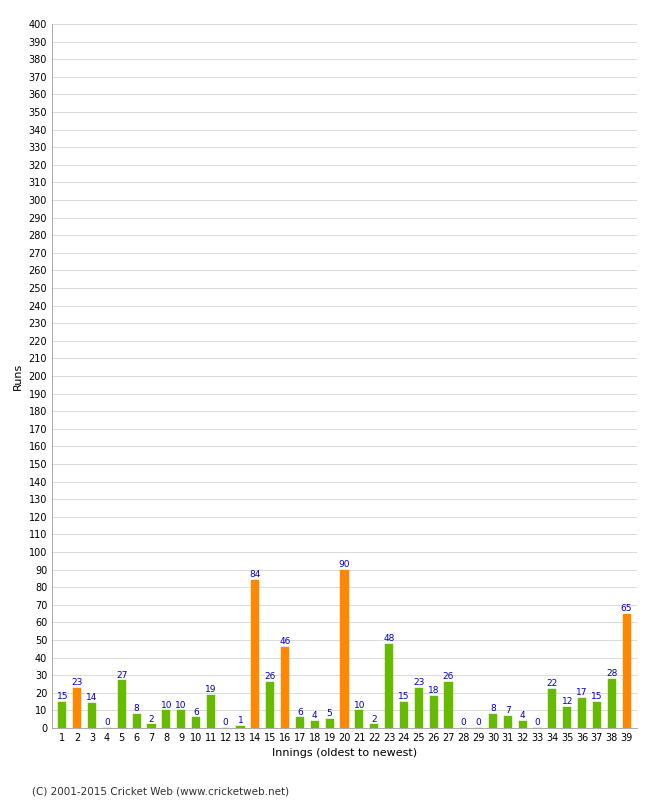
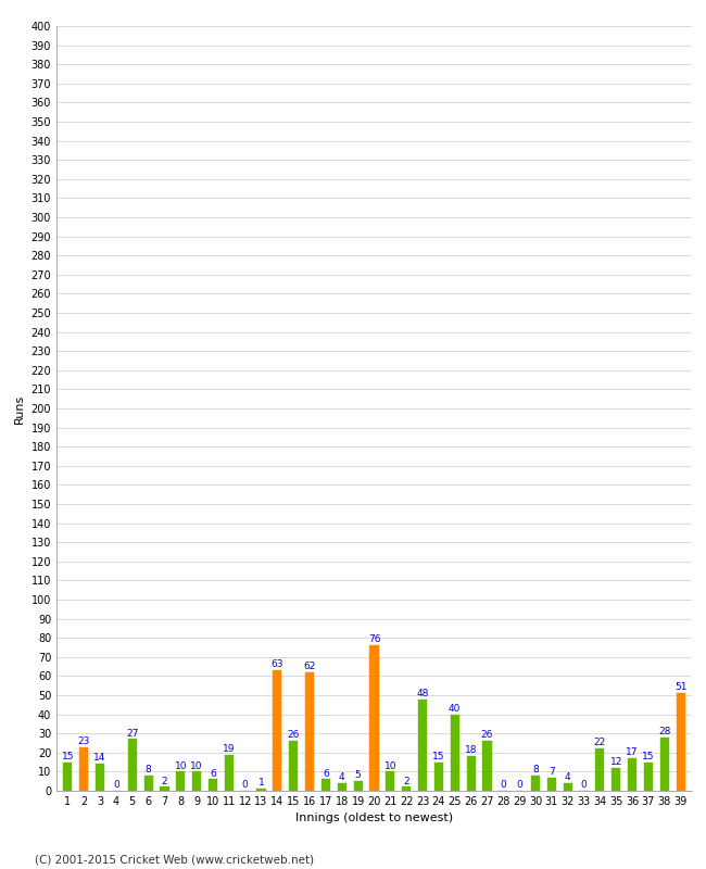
14: 84 -> 63
16: 46 -> 62
20: 90 -> 76
25: 23 -> 40
39: 65 -> 51
